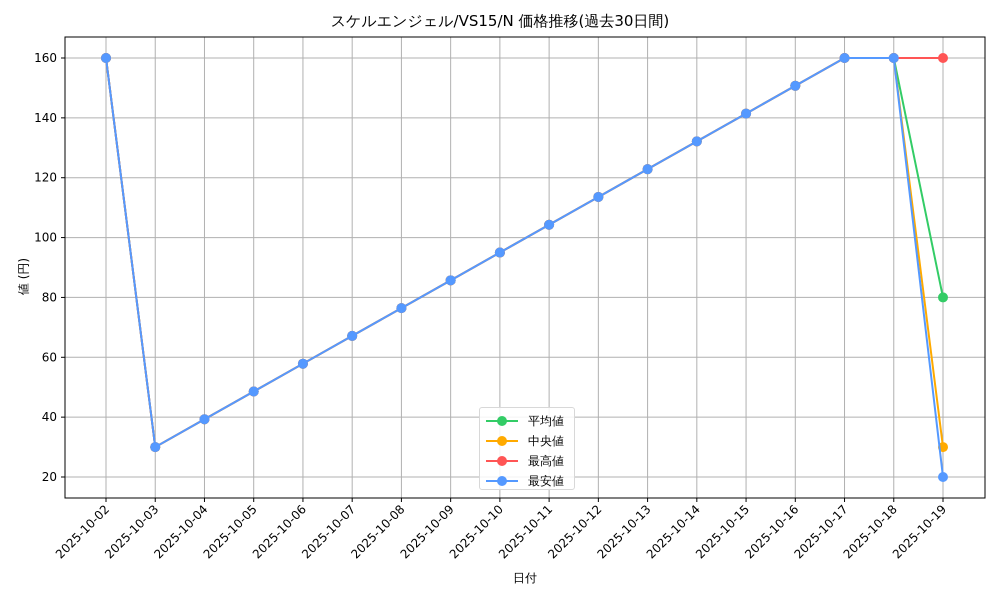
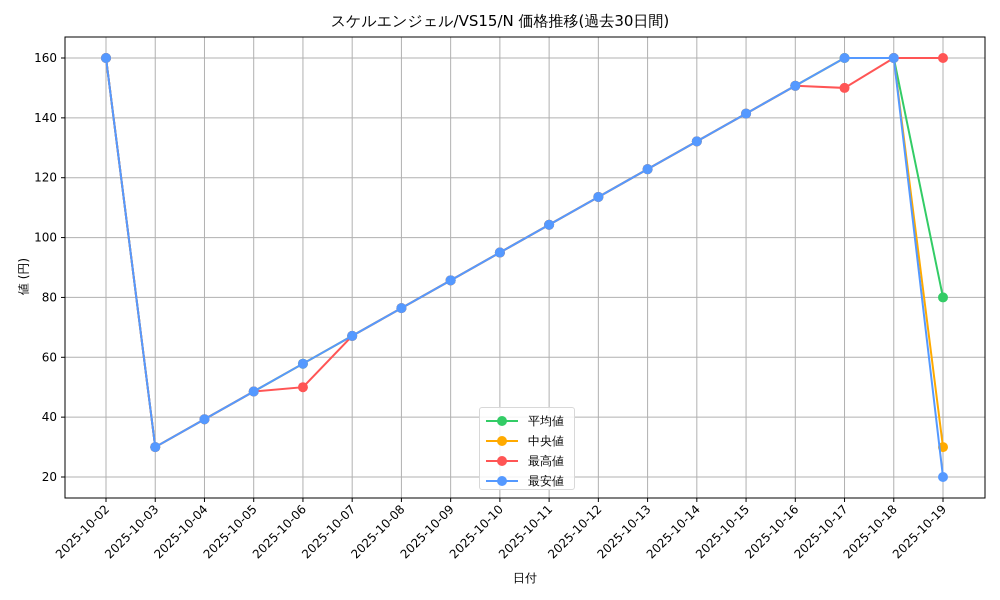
最高値/2025-10-06: 58 -> 50
最高値/2025-10-17: 160 -> 150
